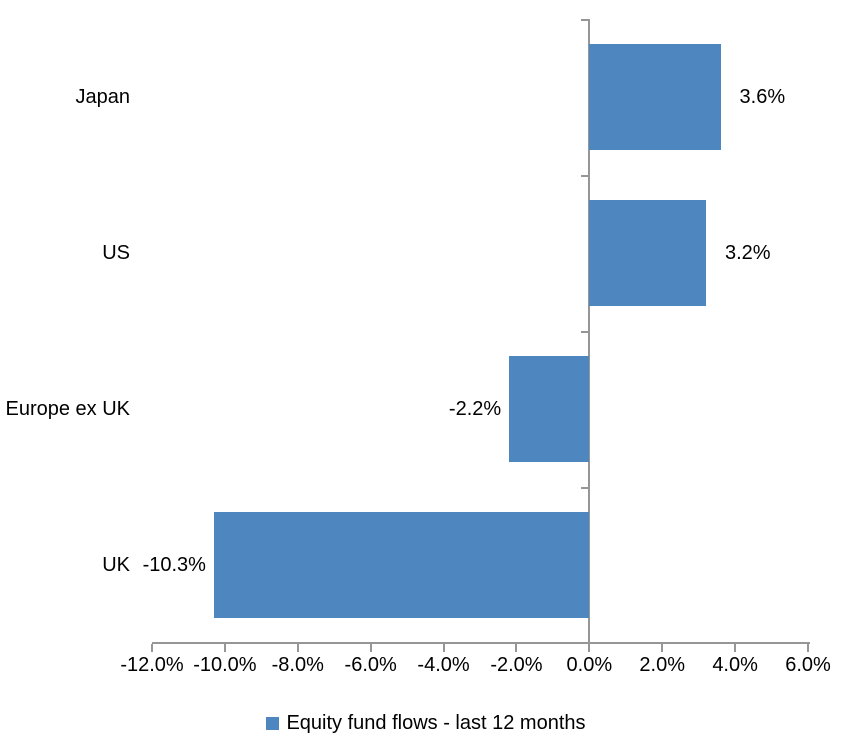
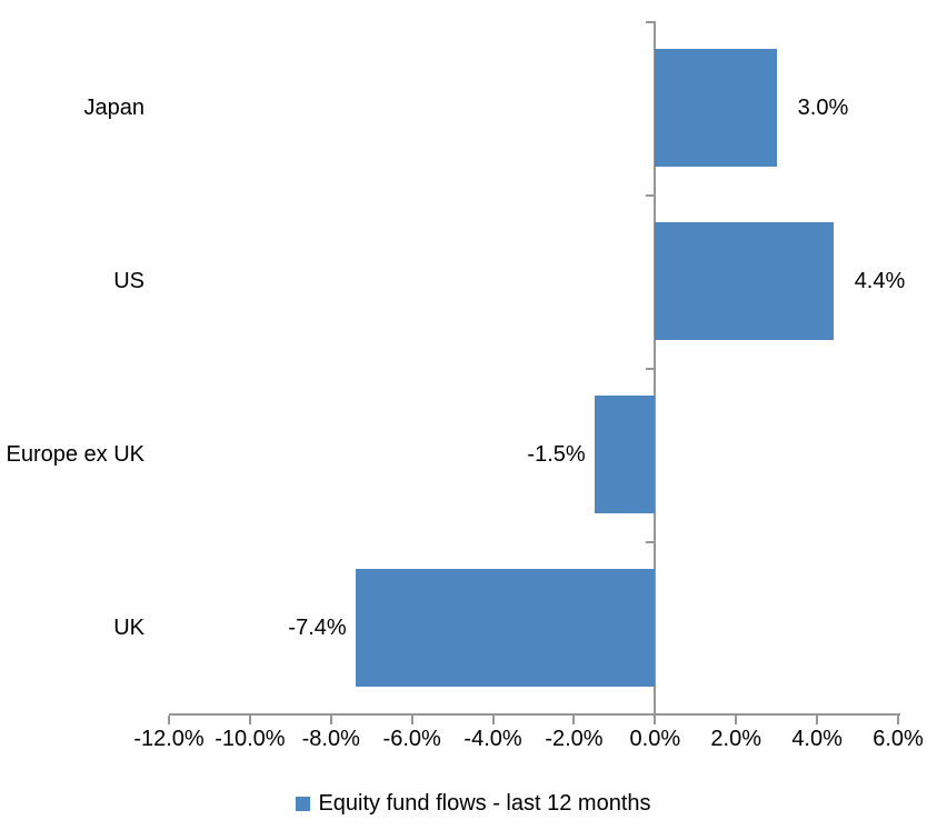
Japan: 3.6% -> 3.0%
US: 3.2% -> 4.4%
Europe ex UK: -2.2% -> -1.5%
UK: -10.3% -> -7.4%
